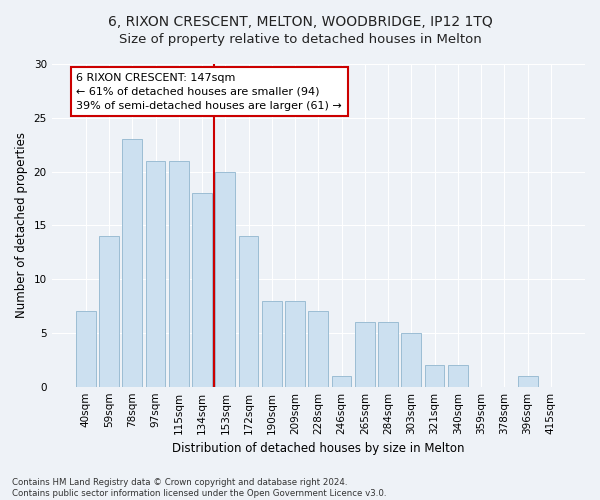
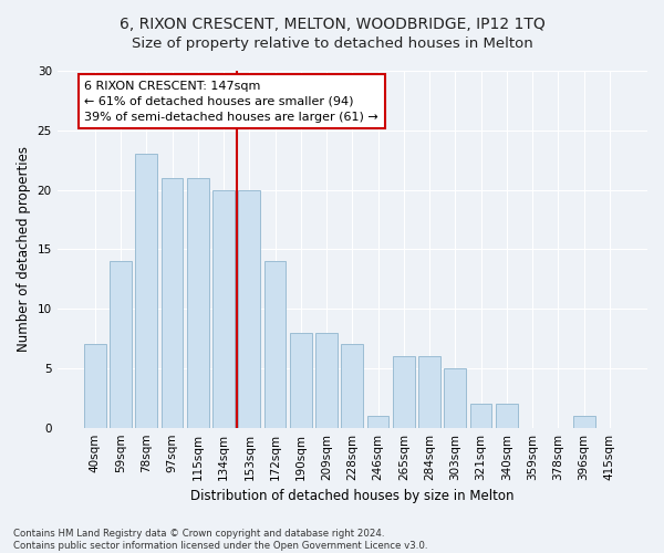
134sqm: 18 -> 20
